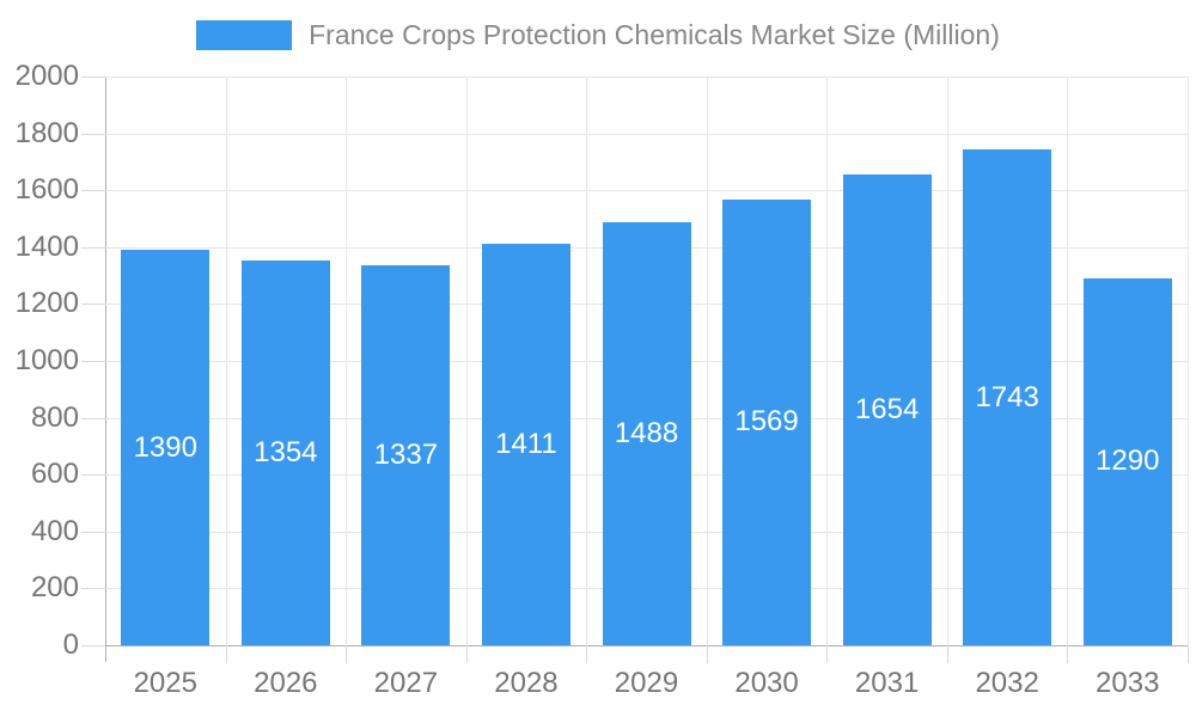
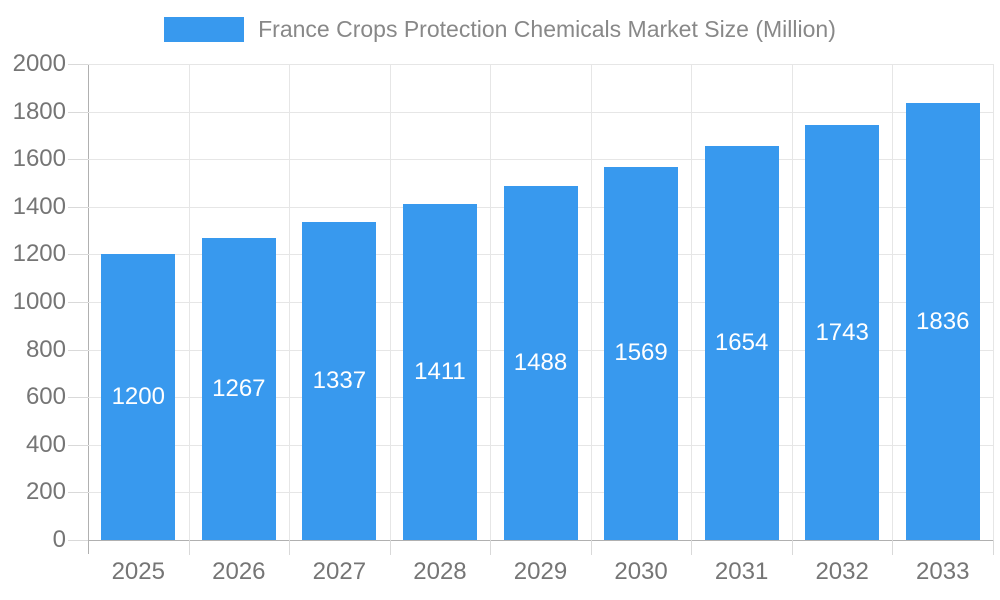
2025: 1390 -> 1200
2026: 1354 -> 1267
2033: 1290 -> 1836
